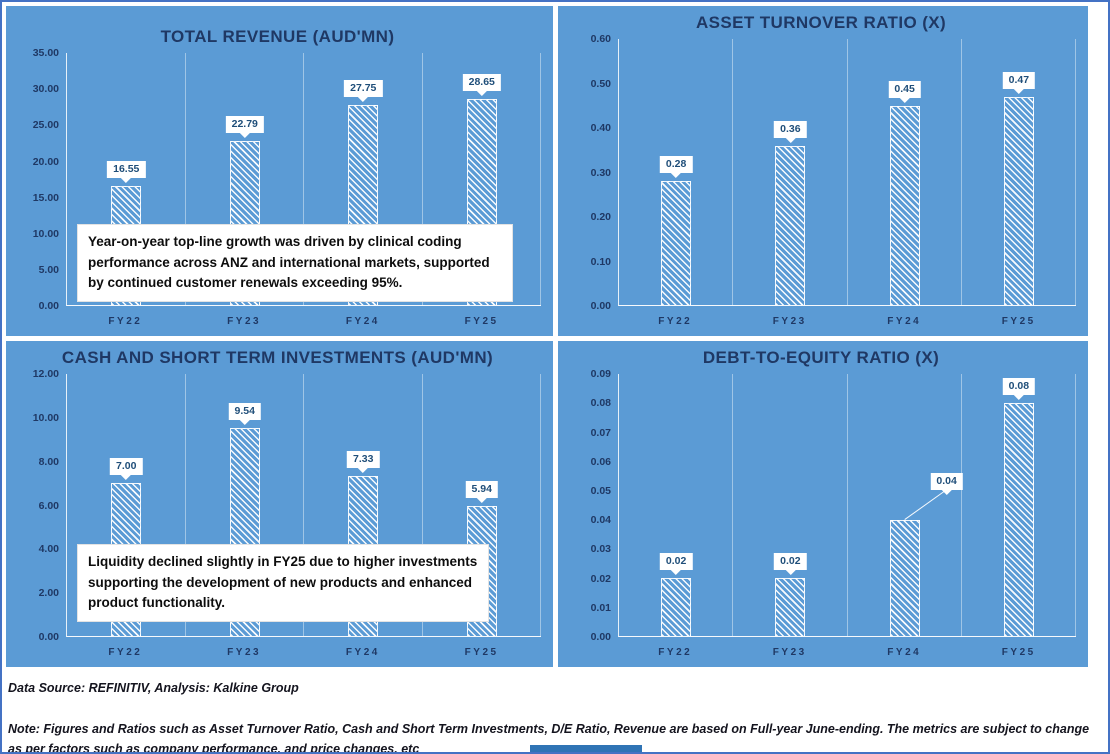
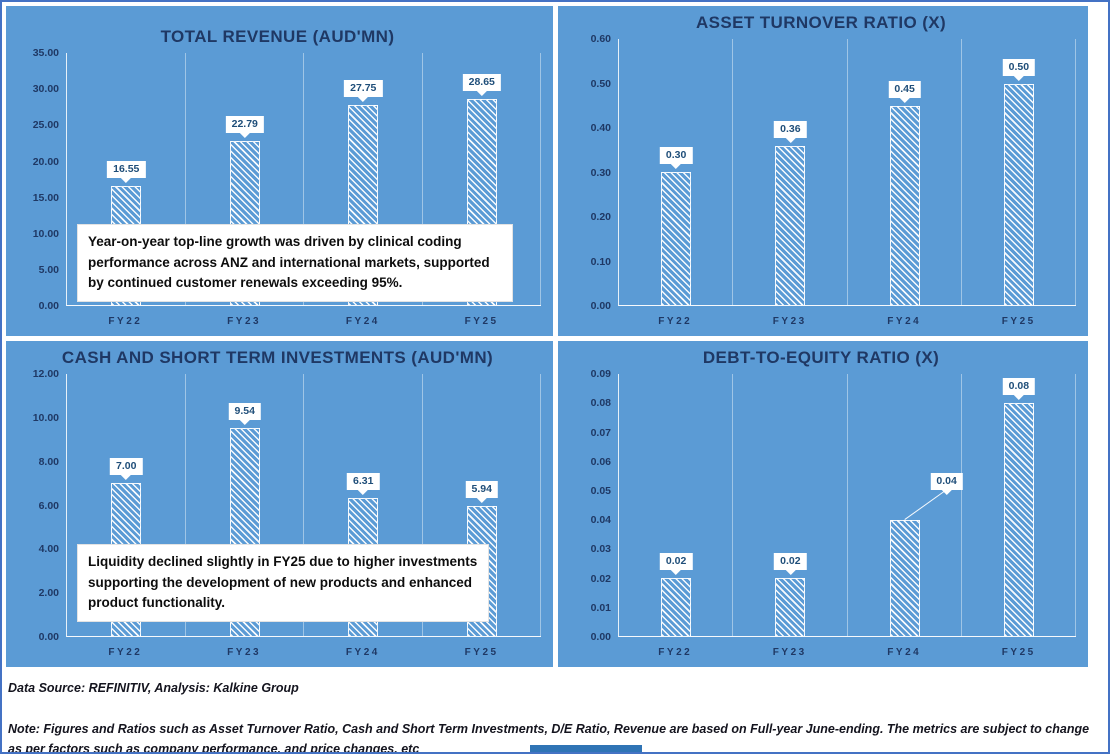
ASSET TURNOVER RATIO (X)/FY22: 0.28 -> 0.30
ASSET TURNOVER RATIO (X)/FY25: 0.47 -> 0.50
CASH AND SHORT TERM INVESTMENTS (AUD'MN)/FY24: 7.33 -> 6.31
